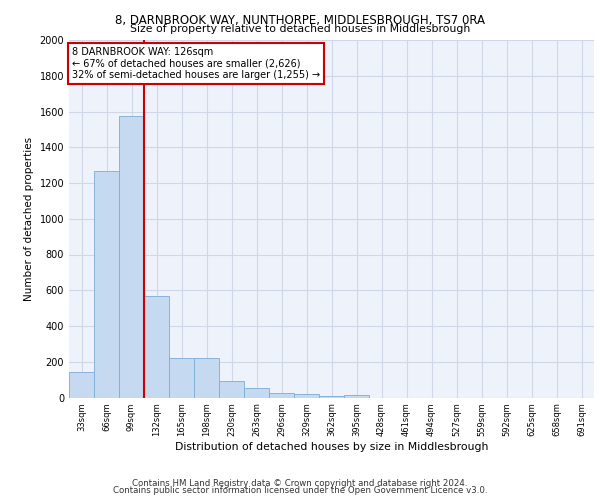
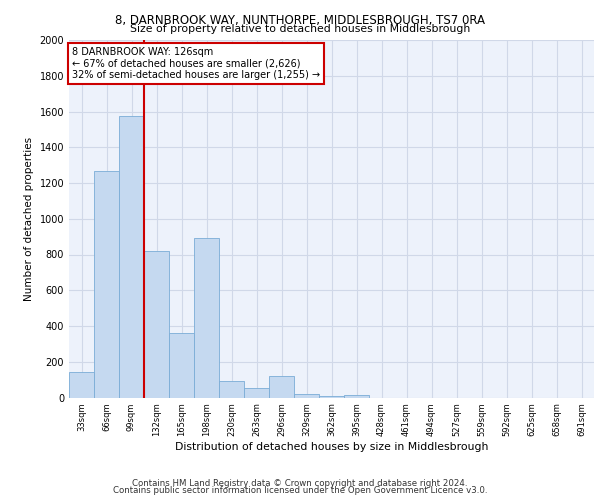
132sqm: 570 -> 820
165sqm: 220 -> 360
198sqm: 220 -> 890
296sqm: 20 -> 120
